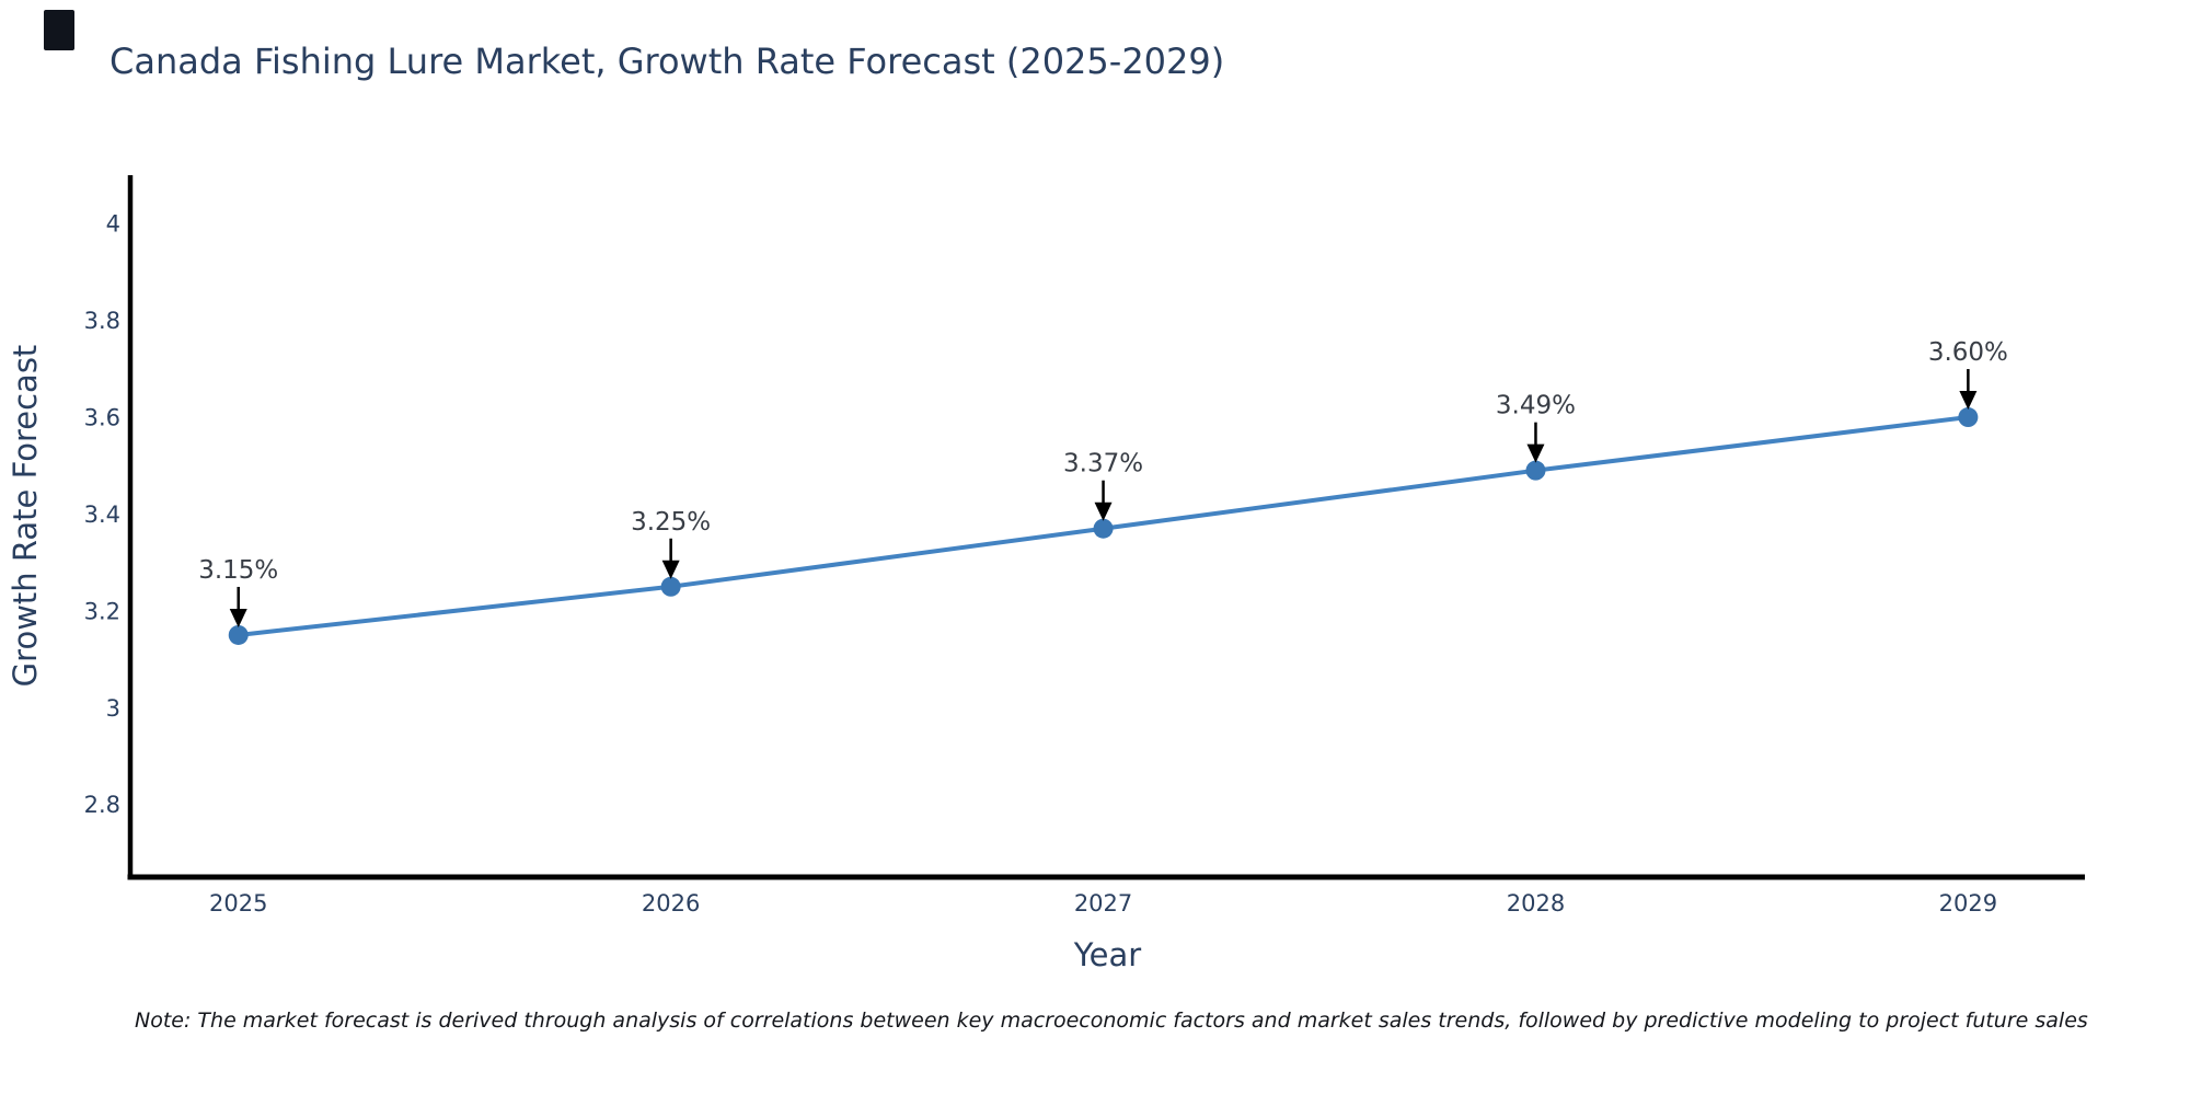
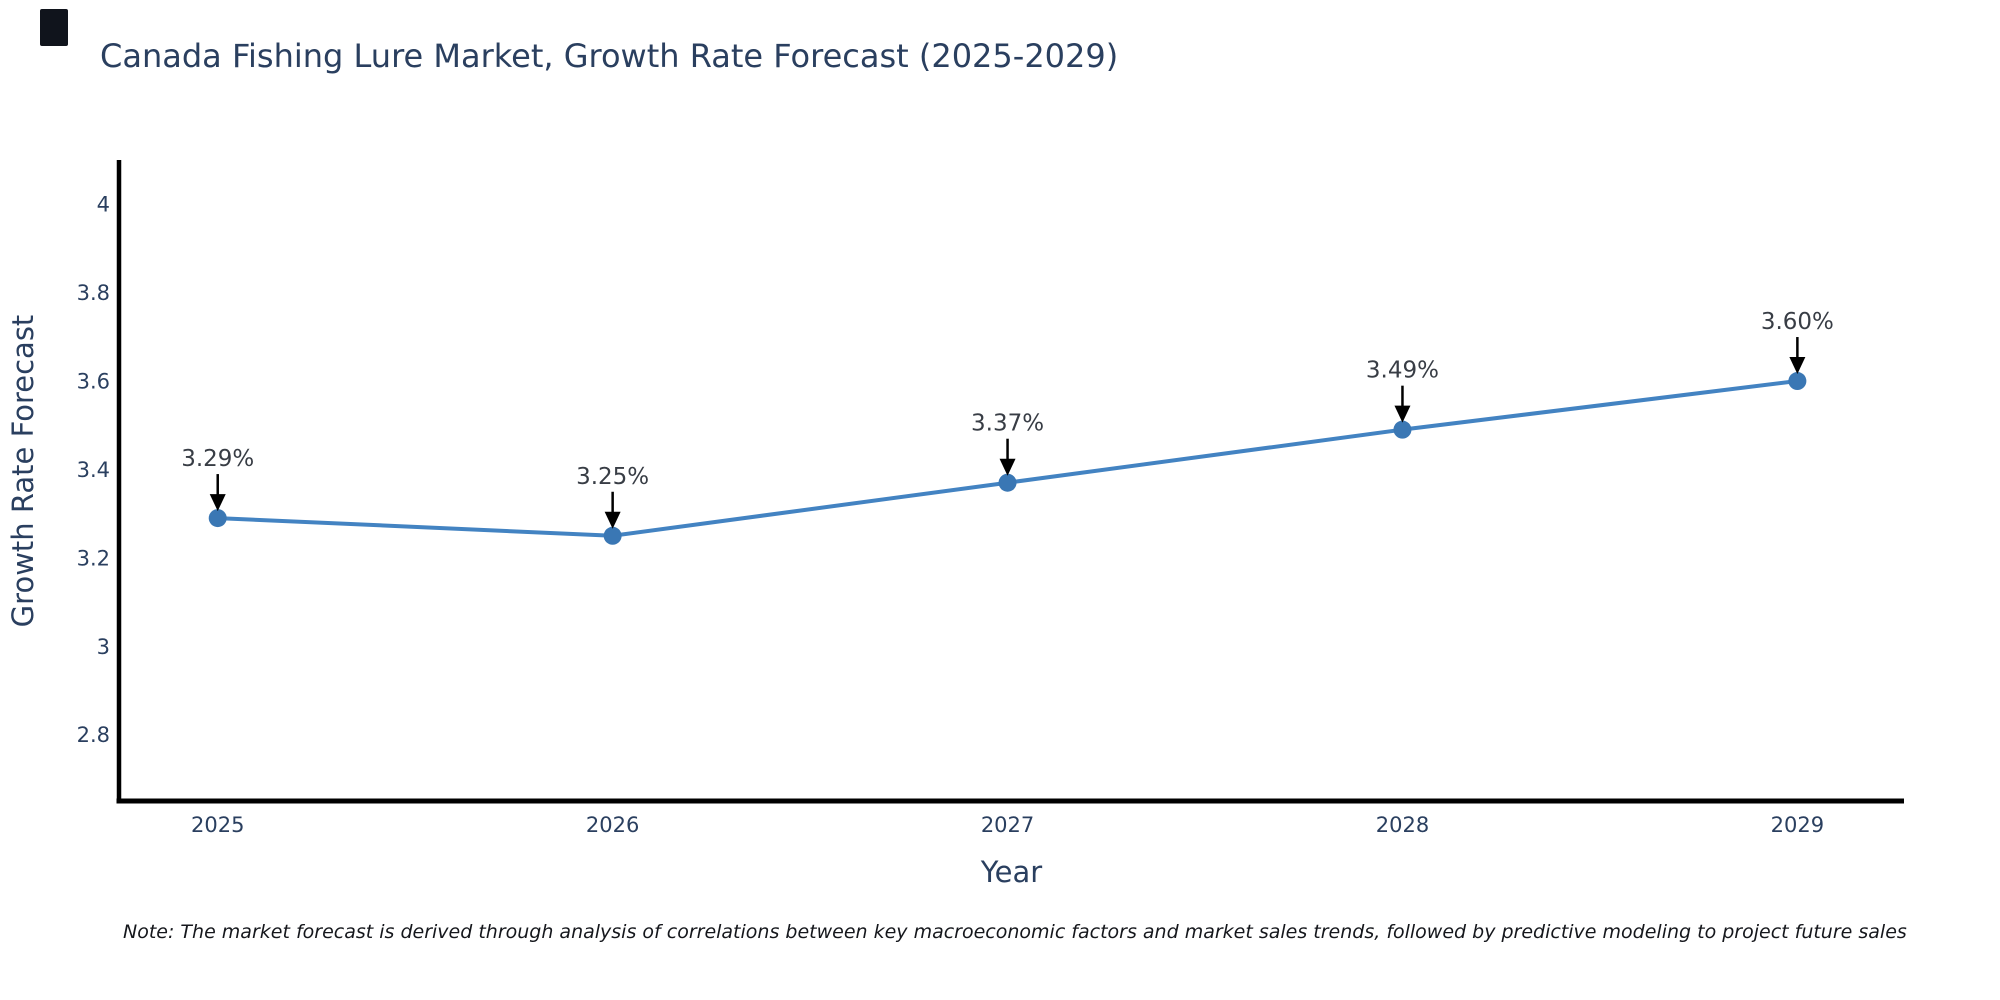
2025: 3.15% -> 3.29%
